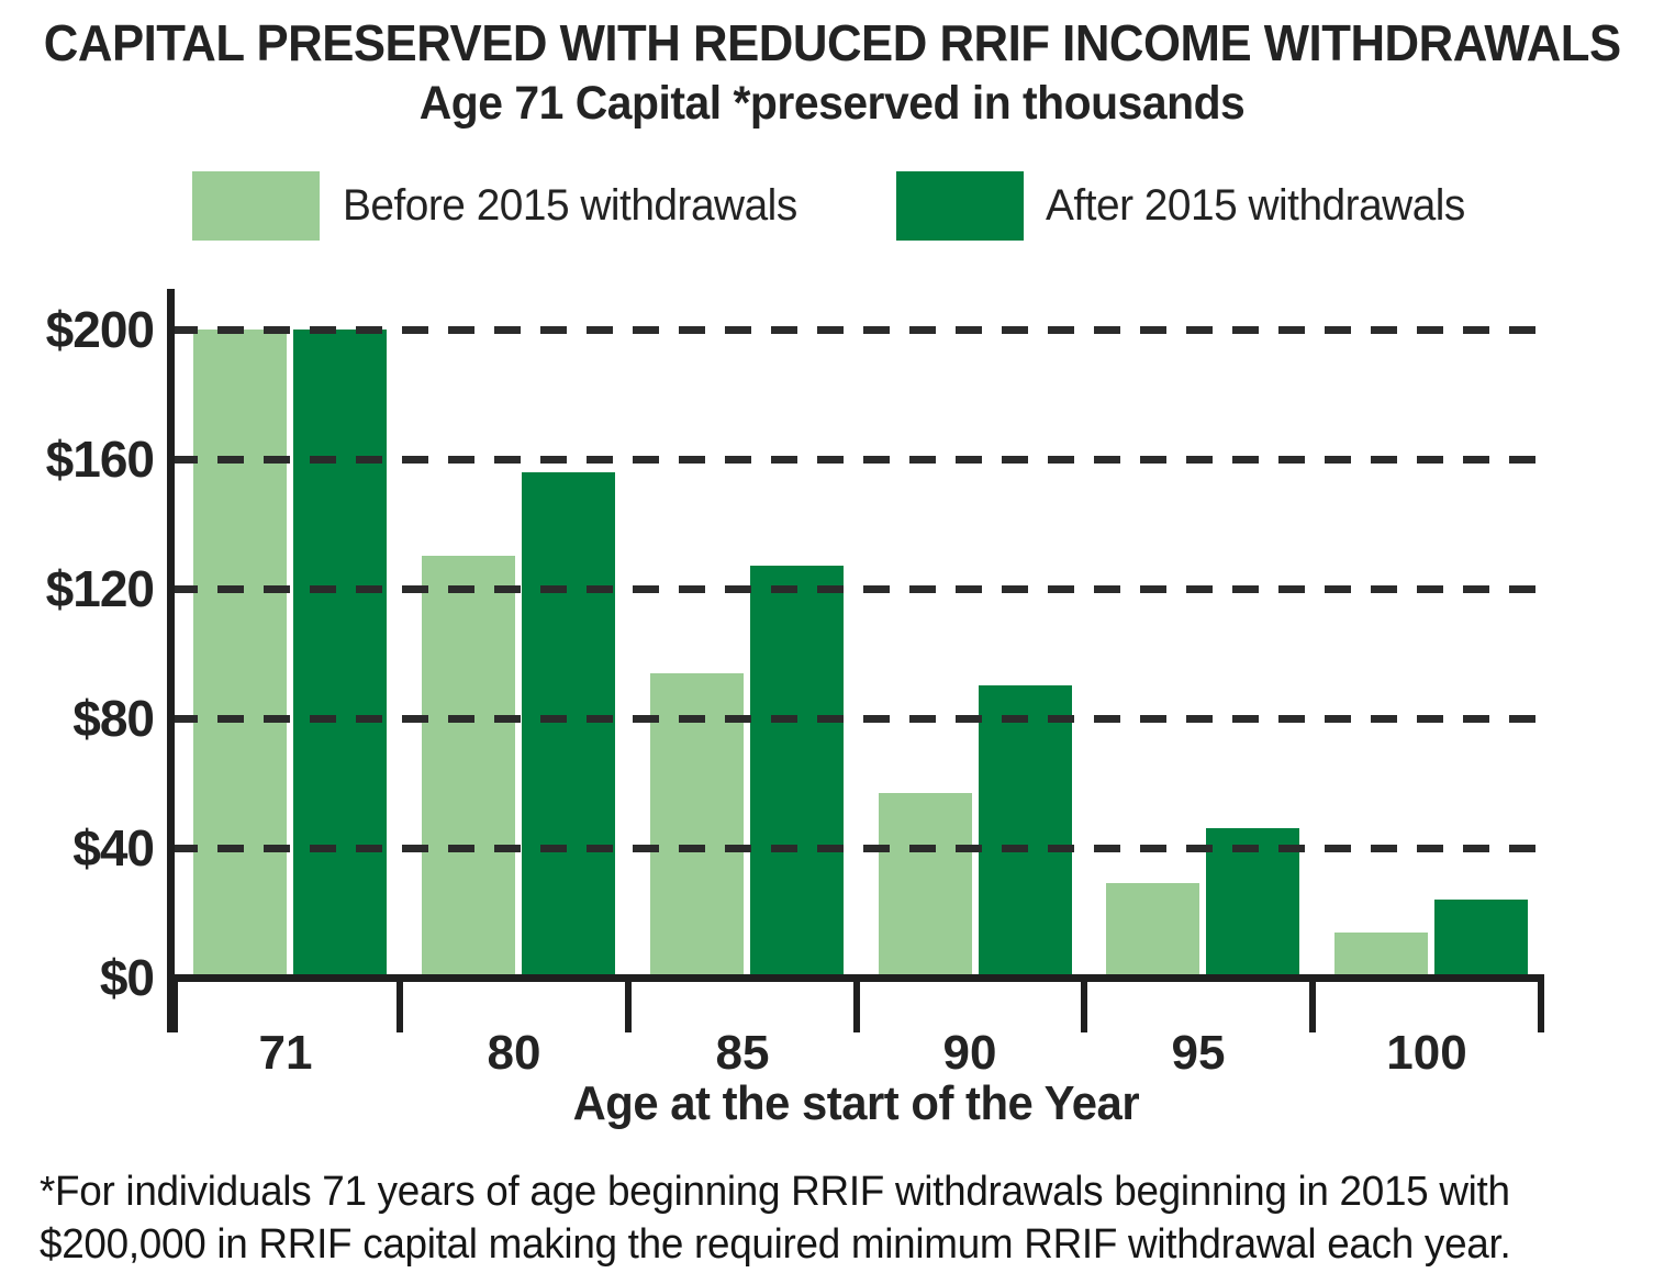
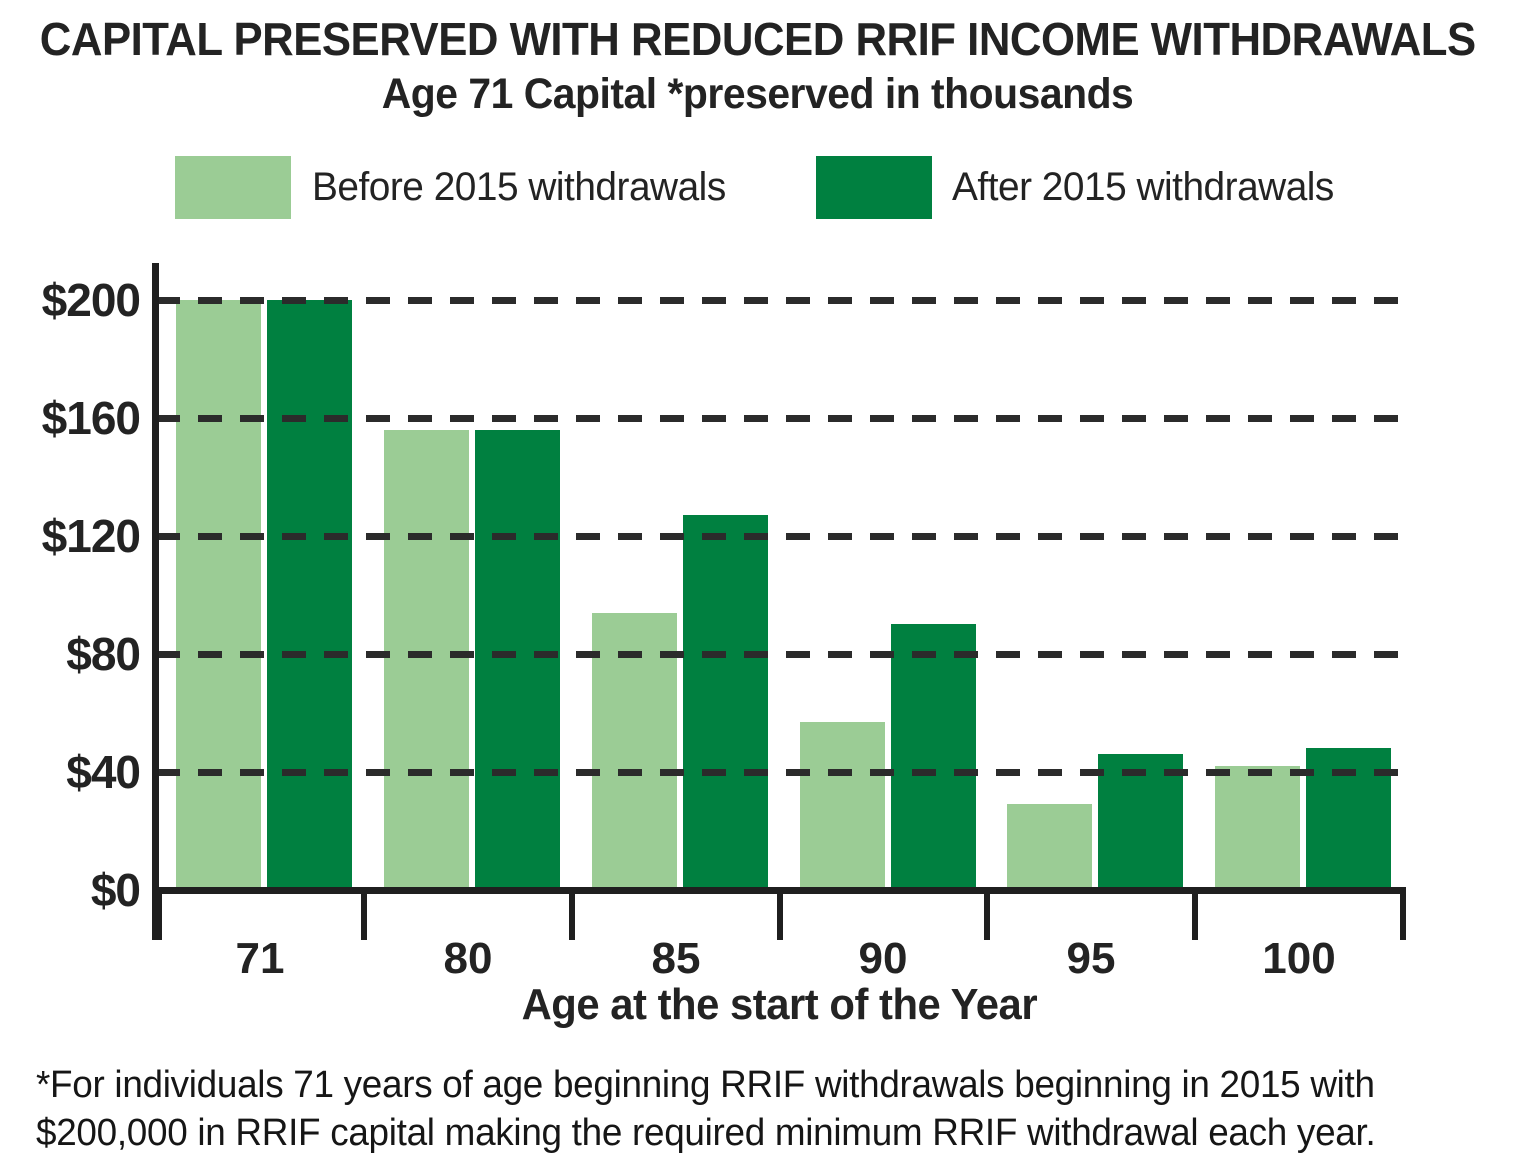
Before 2015 withdrawals/80: $130 -> $156
Before 2015 withdrawals/100: $14 -> $42
After 2015 withdrawals/100: $24 -> $48
